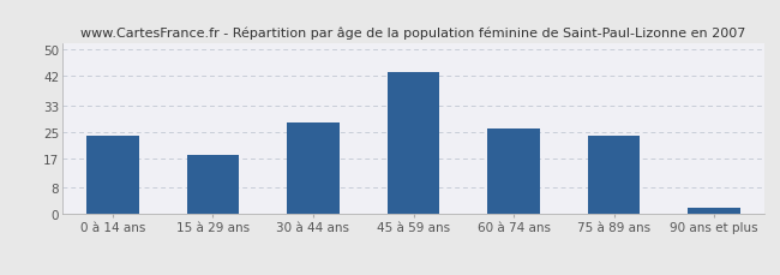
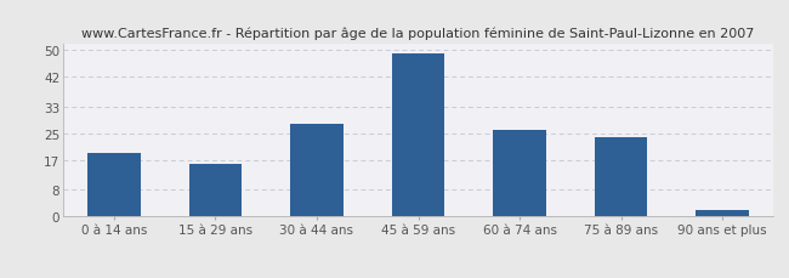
0 à 14 ans: 24 -> 19
15 à 29 ans: 18 -> 16
45 à 59 ans: 43 -> 49
